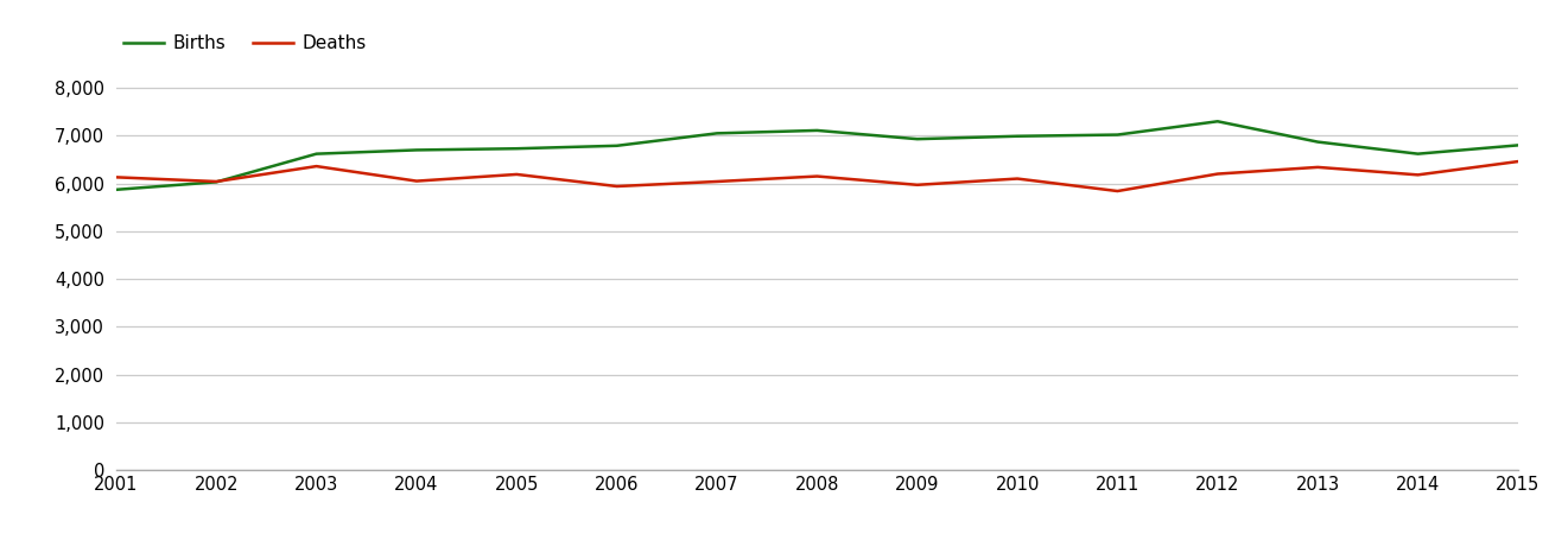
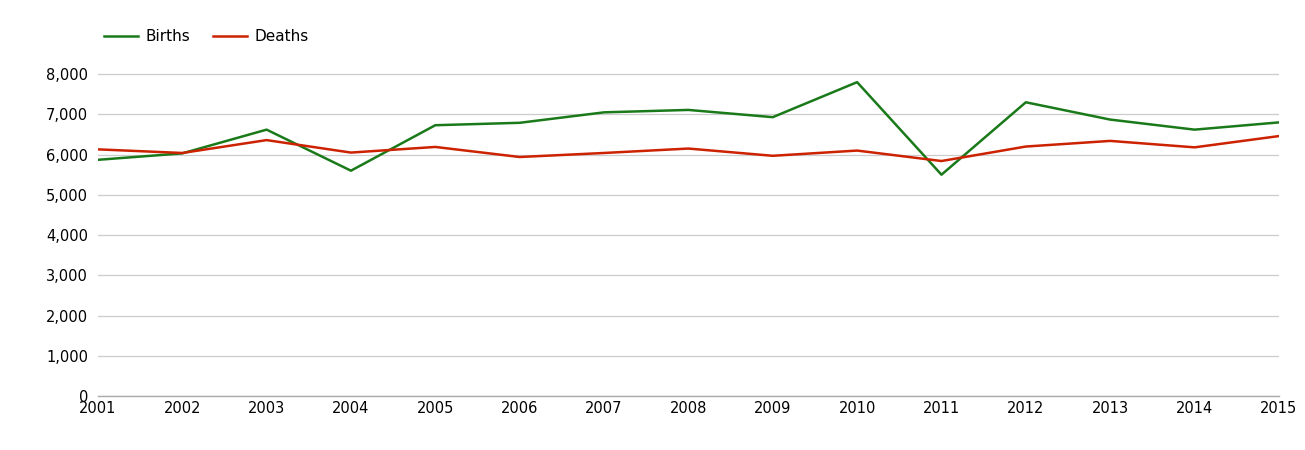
Births/2004: 6,700 -> 5,600
Births/2010: 6,990 -> 7,800
Births/2011: 7,020 -> 5,500
